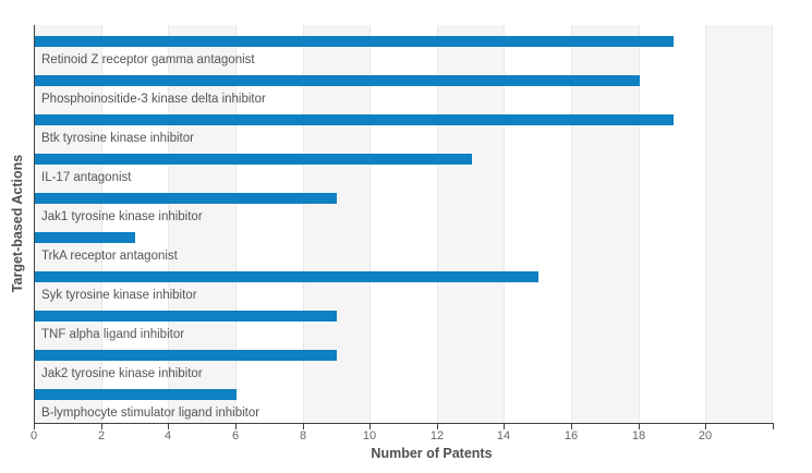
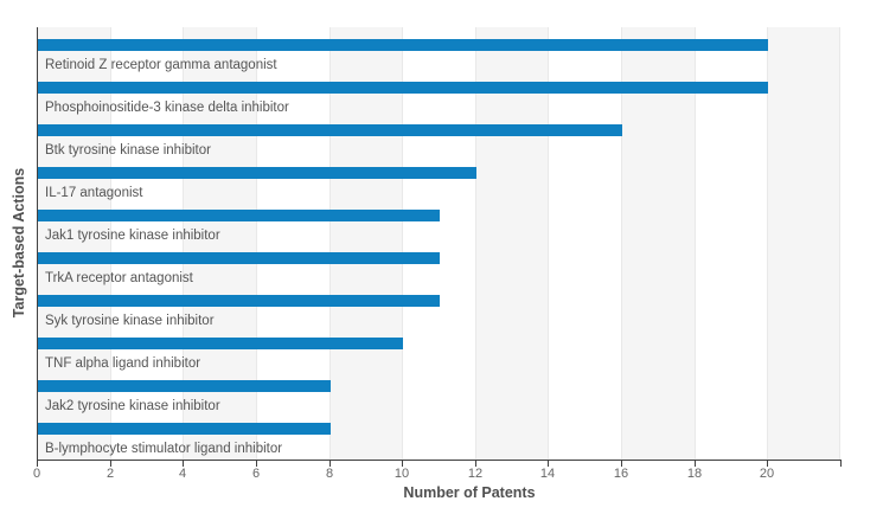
Retinoid Z receptor gamma antagonist: 19 -> 20
Phosphoinositide-3 kinase delta inhibitor: 18 -> 20
Btk tyrosine kinase inhibitor: 19 -> 16
IL-17 antagonist: 13 -> 12
Jak1 tyrosine kinase inhibitor: 9 -> 11
TrkA receptor antagonist: 3 -> 11
Syk tyrosine kinase inhibitor: 15 -> 11
TNF alpha ligand inhibitor: 9 -> 10
Jak2 tyrosine kinase inhibitor: 9 -> 8
B-lymphocyte stimulator ligand inhibitor: 6 -> 8
